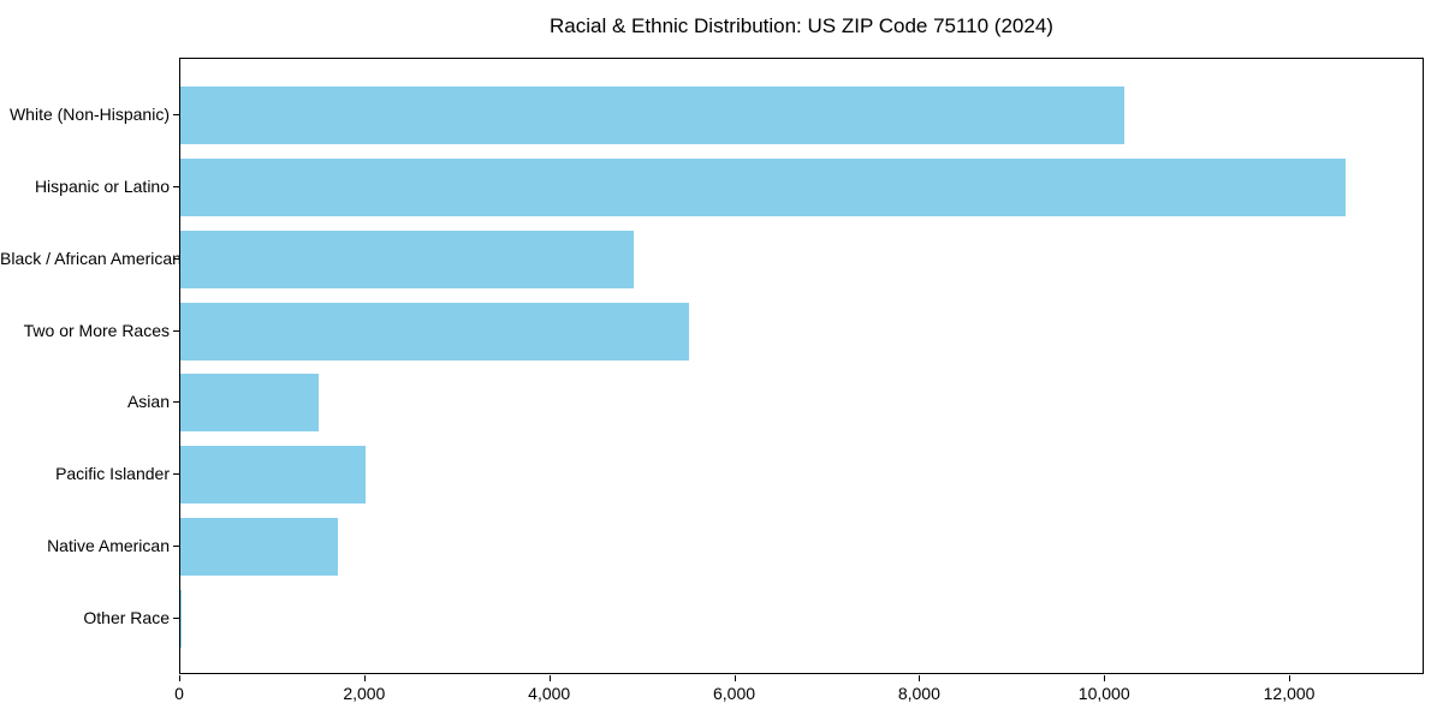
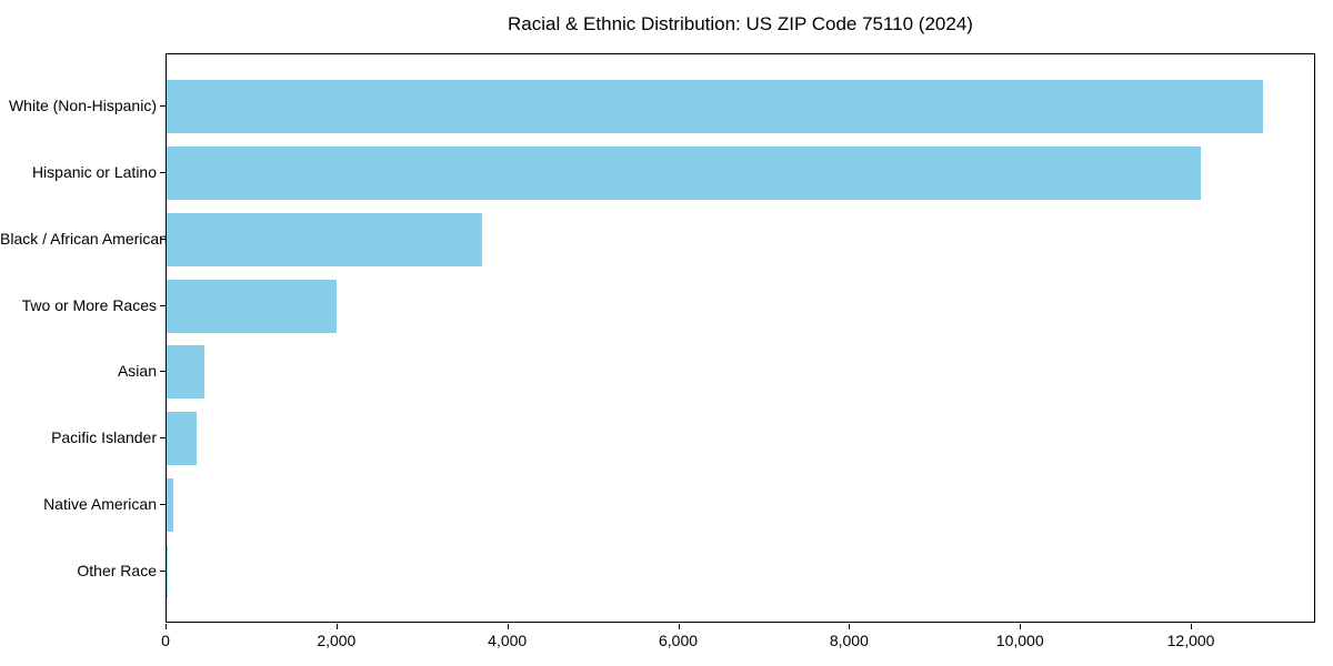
White (Non-Hispanic): 10200 -> 12800
Hispanic or Latino: 12600 -> 12100
Black / African American: 4900 -> 3700
Two or More Races: 5500 -> 2000
Asian: 1500 -> 400
Pacific Islander: 2000 -> 300
Native American: 1700 -> 100
